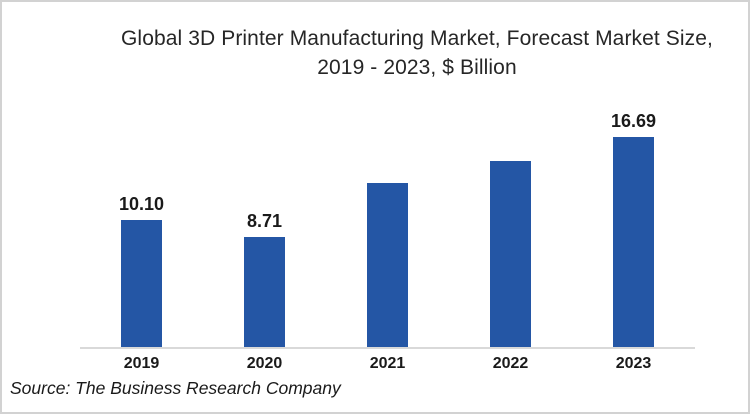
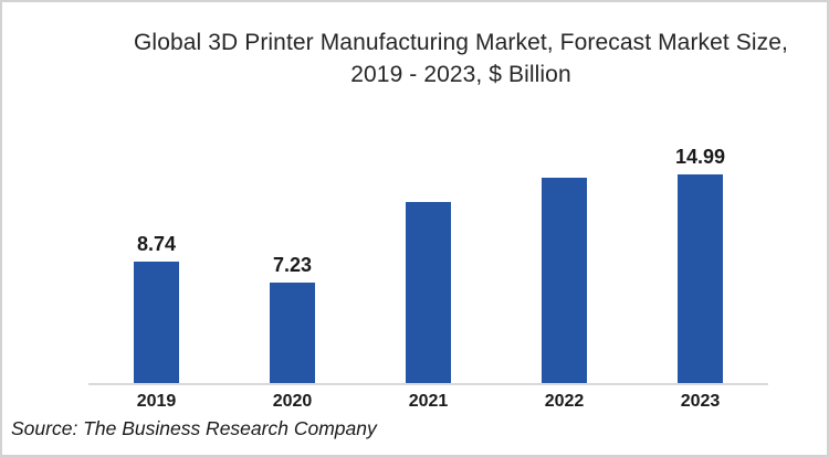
2019: 10.10 -> 8.74
2020: 8.71 -> 7.23
2023: 16.69 -> 14.99
